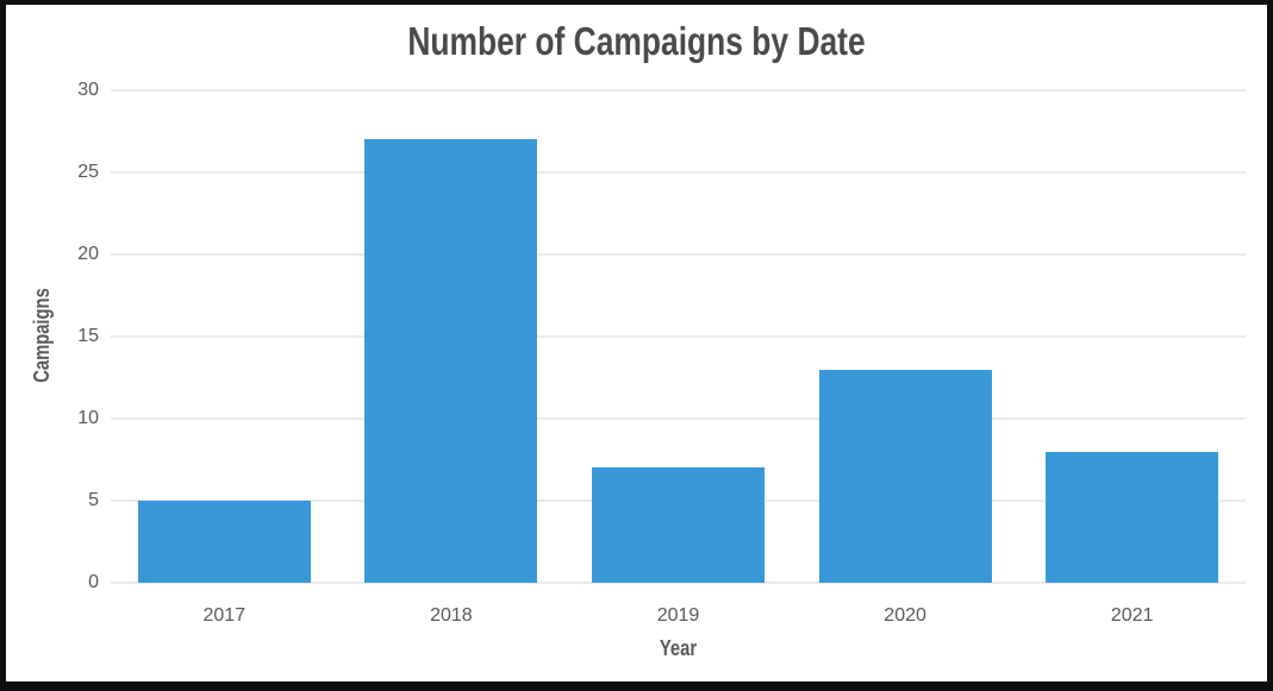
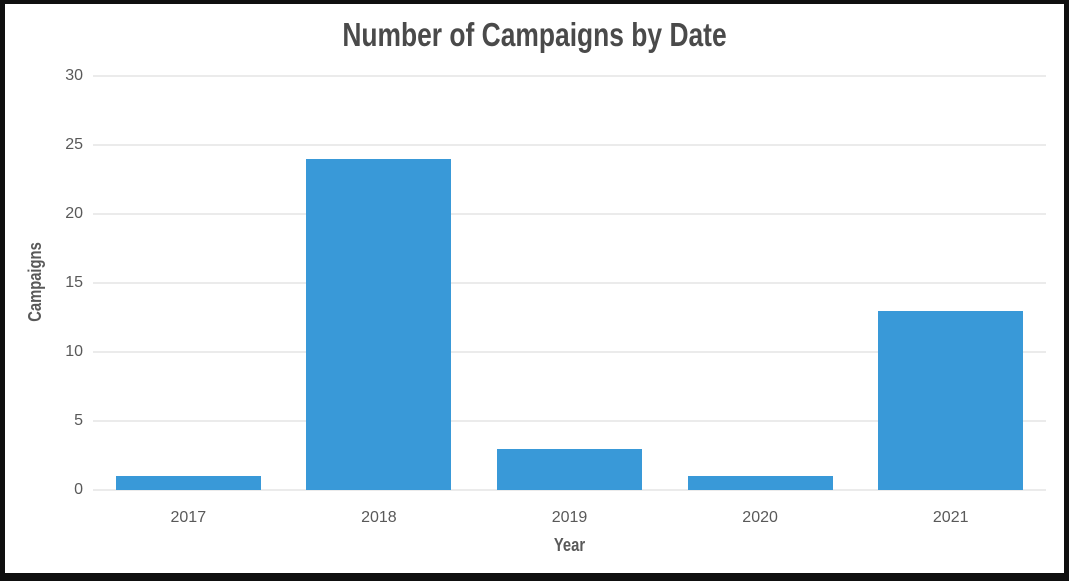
2017: 5 -> 1
2018: 27 -> 24
2019: 7 -> 3
2020: 13 -> 1
2021: 8 -> 13
